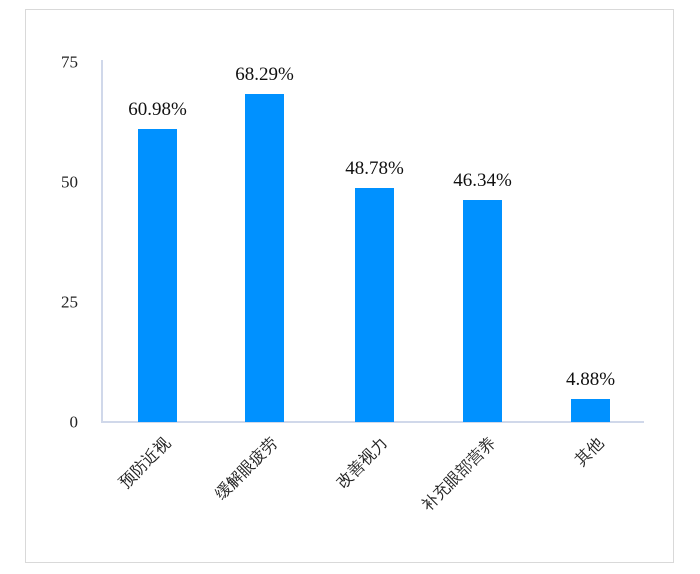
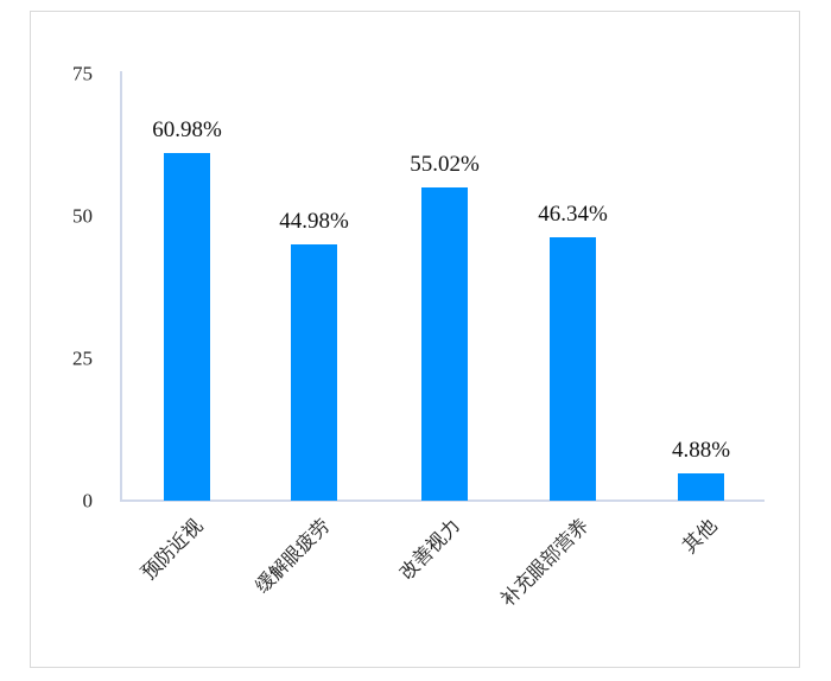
缓解眼疲劳: 68.29% -> 44.98%
改善视力: 48.78% -> 55.02%
